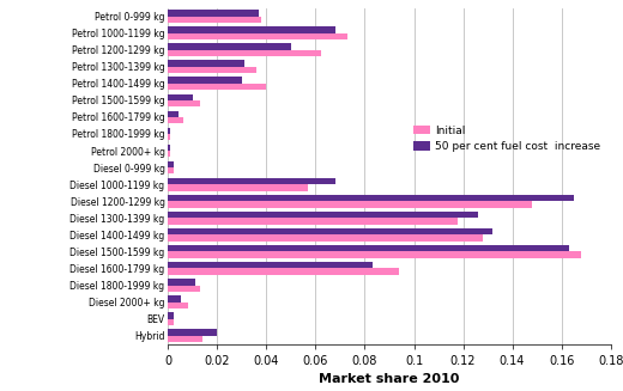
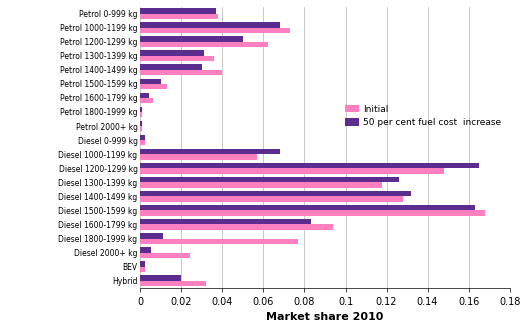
Initial/Diesel 1800-1999 kg: 0.013 -> 0.077
Initial/Diesel 2000+ kg: 0.008 -> 0.024
Initial/Hybrid: 0.014 -> 0.032
